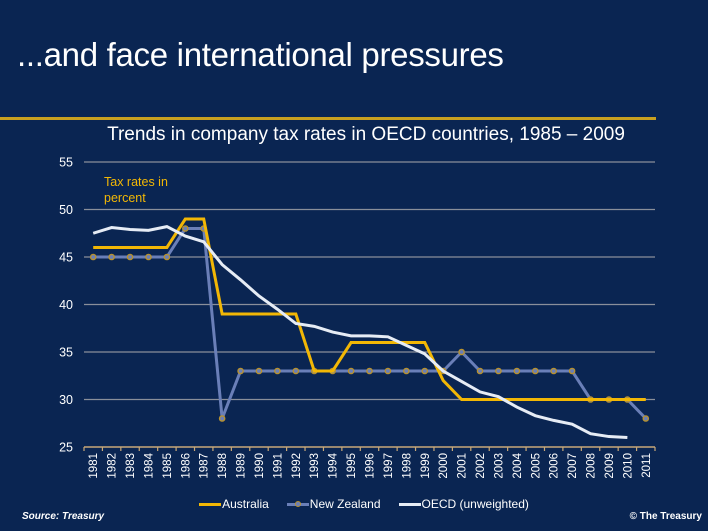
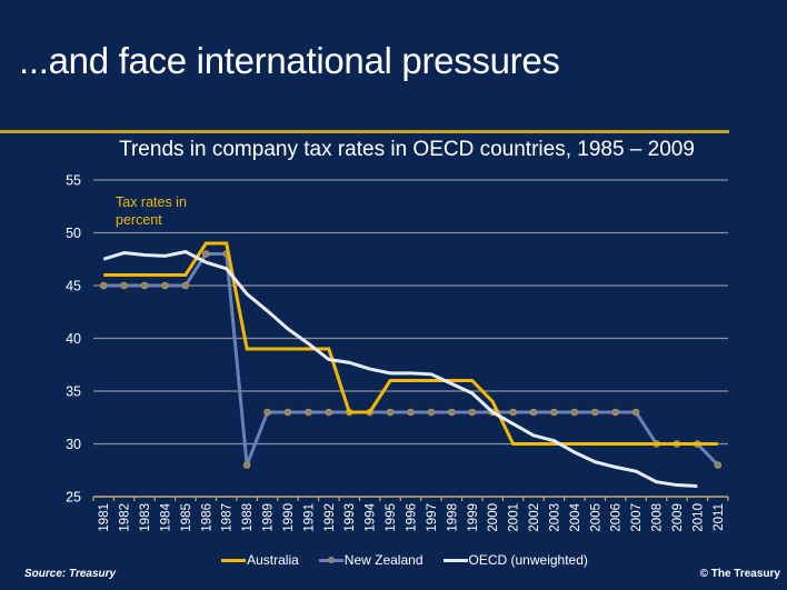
Australia/2000: 32 -> 34
New Zealand/2001: 35 -> 33
